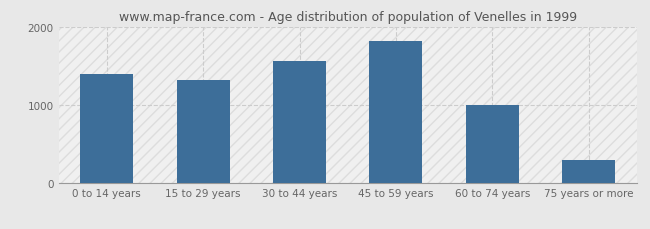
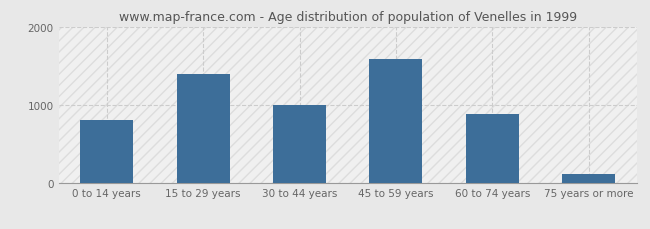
0 to 14 years: 1390 -> 800
15 to 29 years: 1320 -> 1400
30 to 44 years: 1560 -> 1000
45 to 59 years: 1820 -> 1580
60 to 74 years: 1000 -> 880
75 years or more: 290 -> 120
